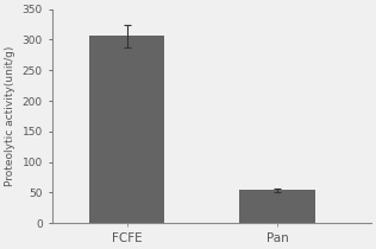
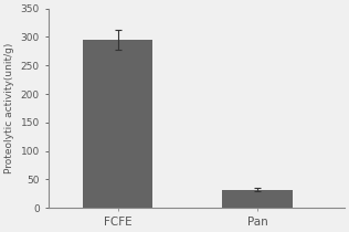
FCFE: 306 -> 295
Pan: 54 -> 32
